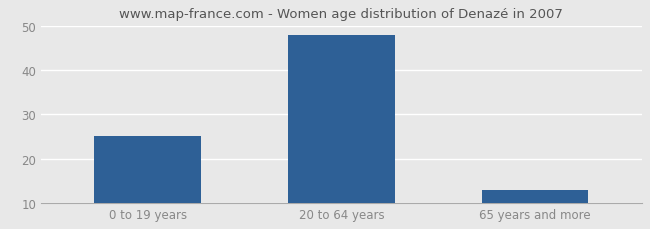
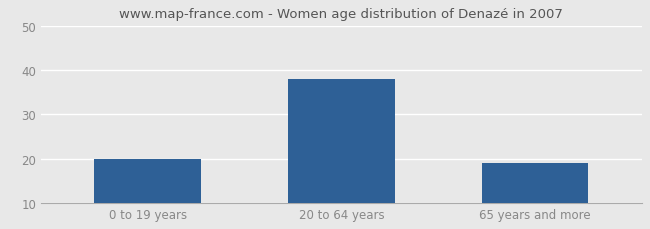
0 to 19 years: 25 -> 20
20 to 64 years: 48 -> 38
65 years and more: 13 -> 19
